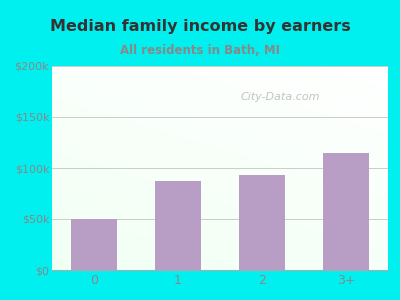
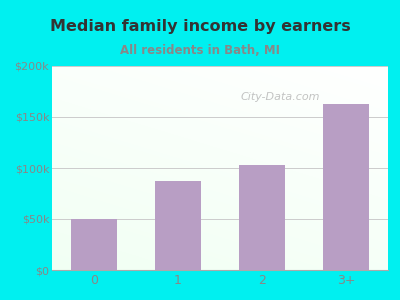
2: $93k -> $103k
3+: $115k -> $163k
